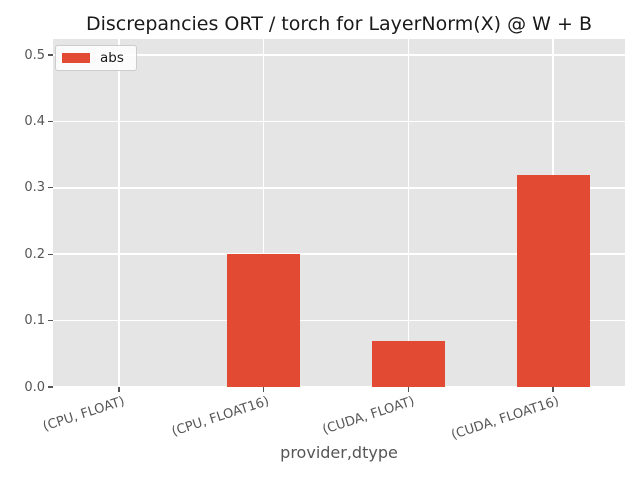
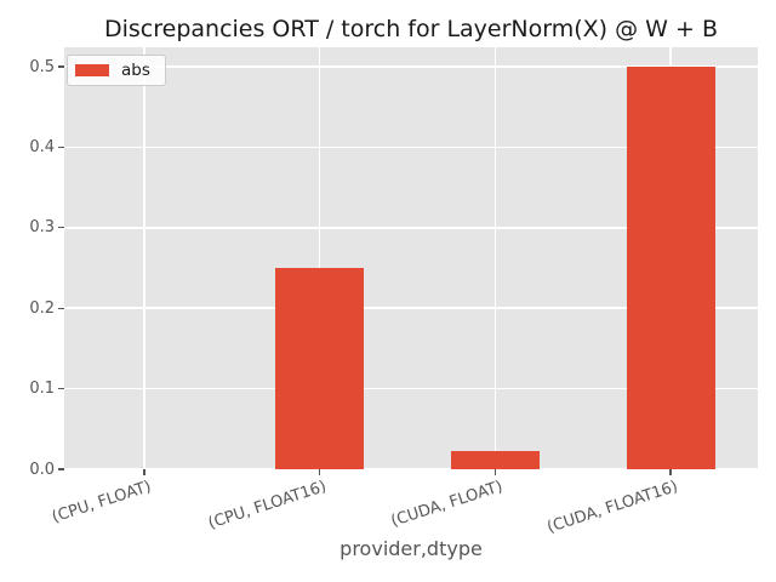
(CPU, FLOAT16): 0.20 -> 0.25
(CUDA, FLOAT): 0.07 -> 0.02
(CUDA, FLOAT16): 0.32 -> 0.50
